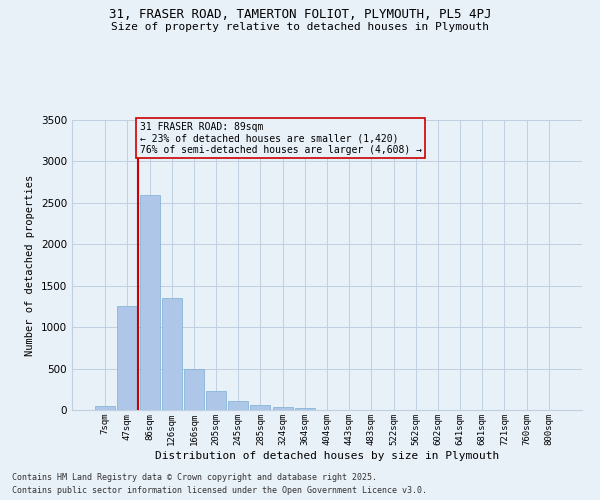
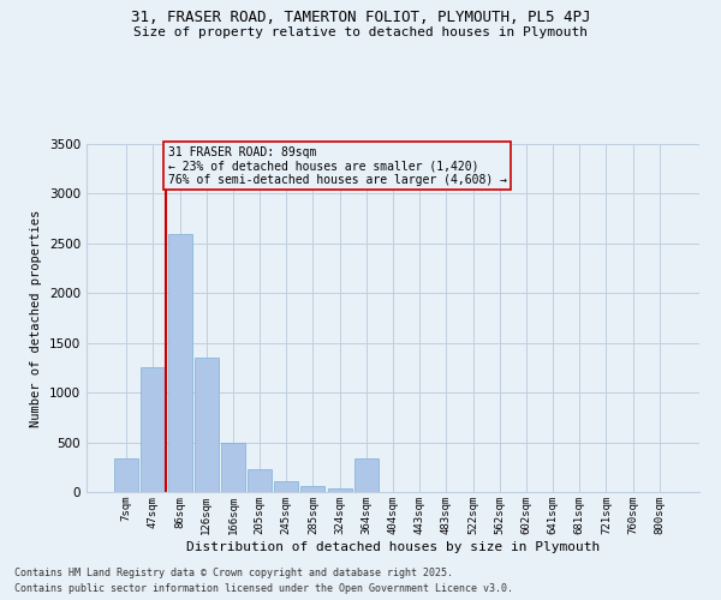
7sqm: 50 -> 340
364sqm: 20 -> 340
